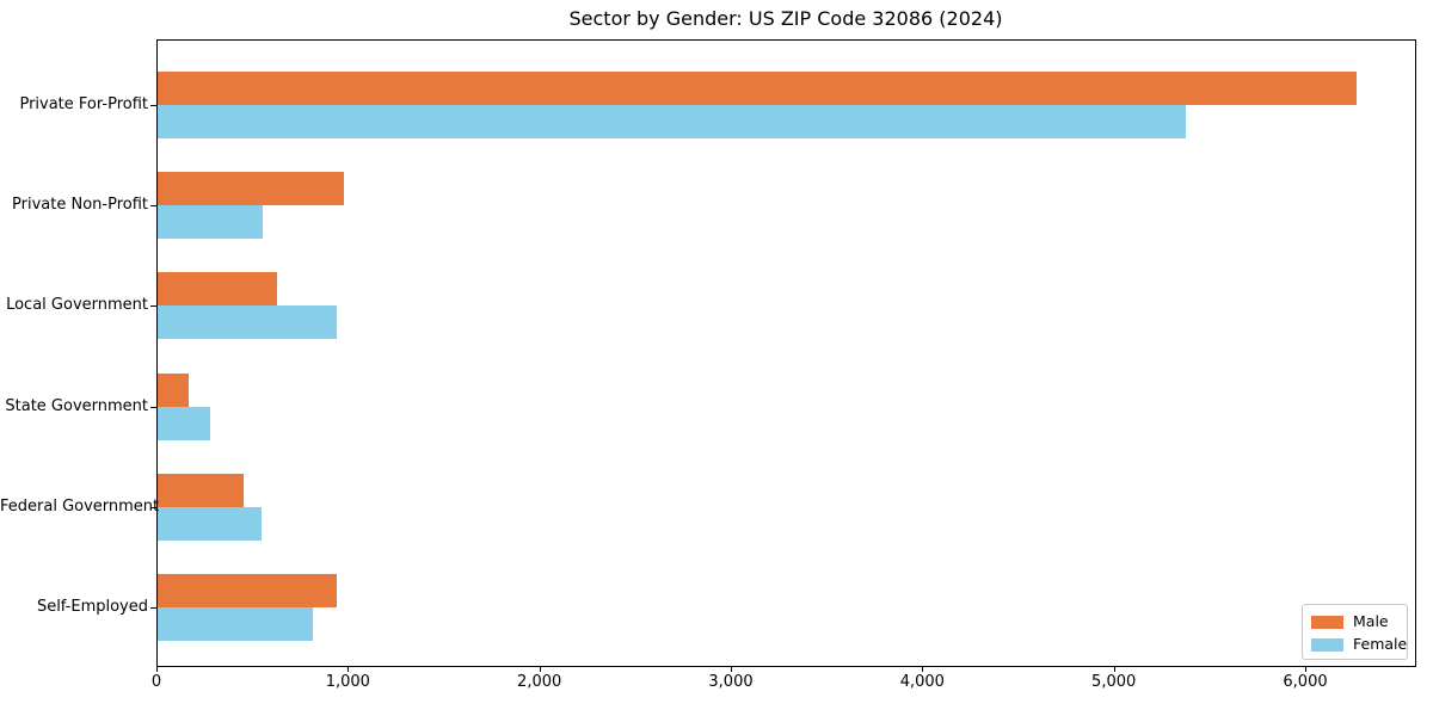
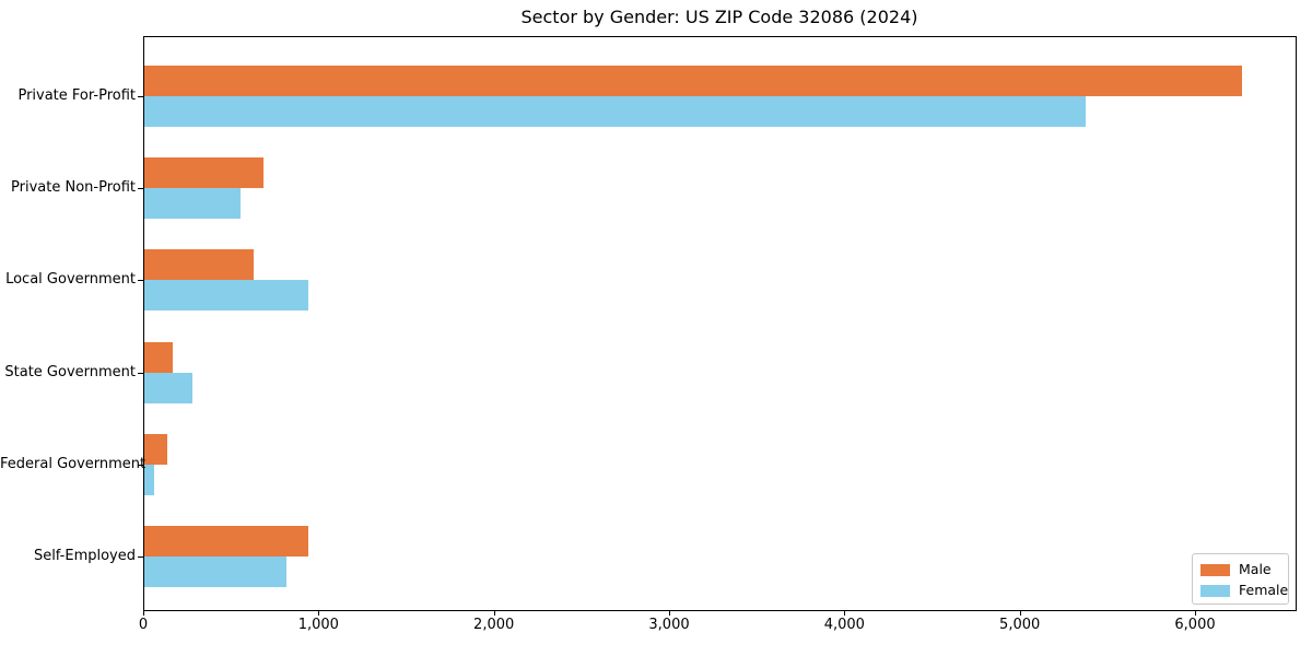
Male/Private Non-Profit: 970 -> 680
Male/Federal Government: 450 -> 130
Female/Federal Government: 540 -> 60
